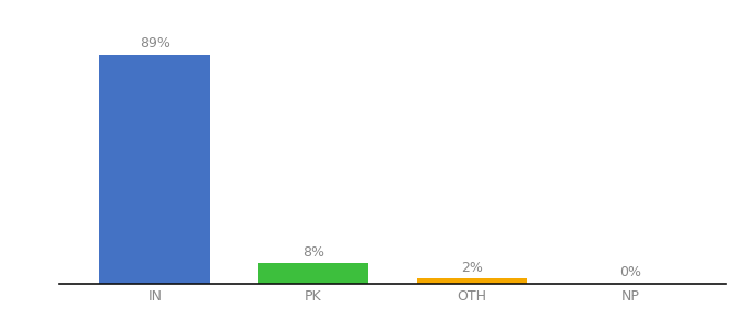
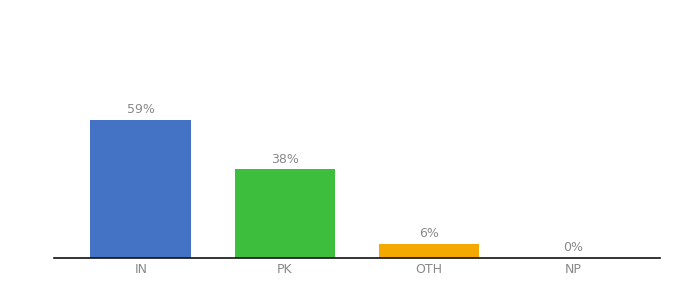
IN: 89% -> 59%
PK: 8% -> 38%
OTH: 2% -> 6%
